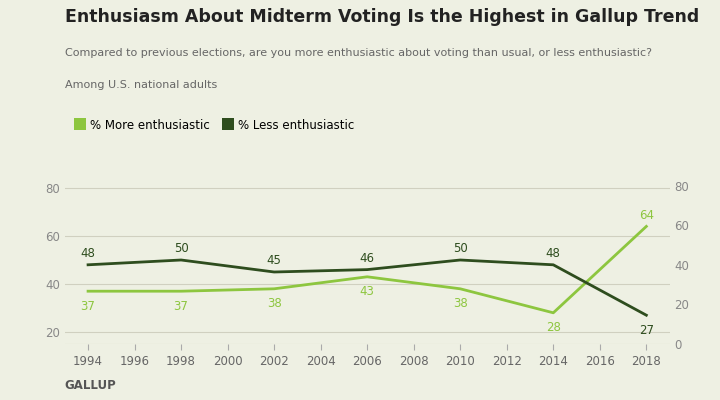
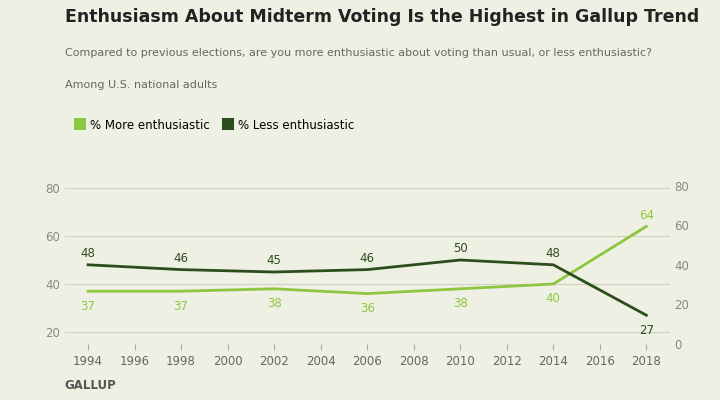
% Less enthusiastic/1998: 50 -> 46
% More enthusiastic/2006: 43 -> 36
% More enthusiastic/2014: 28 -> 40
